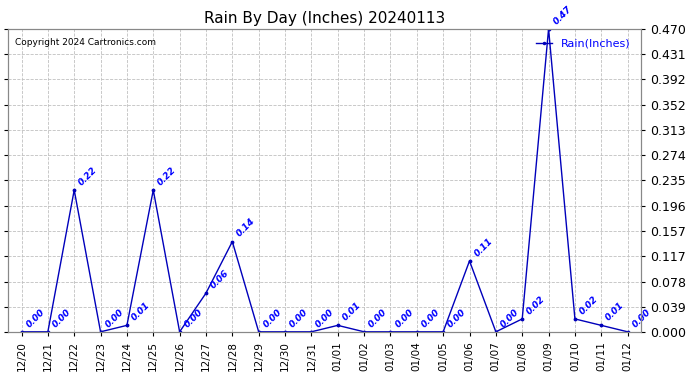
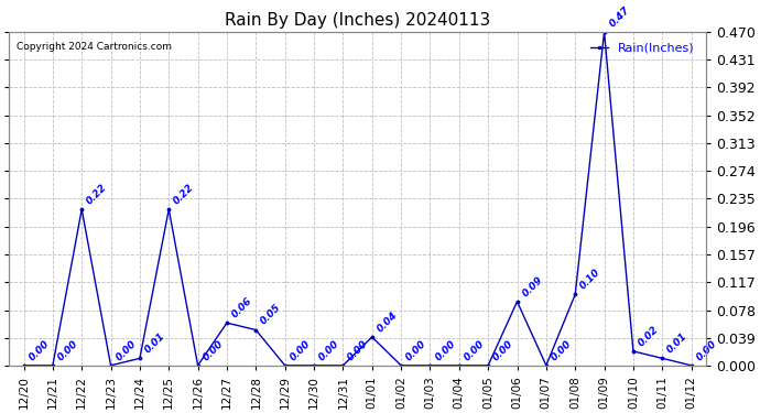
12/28: 0.14 -> 0.05
01/01: 0.01 -> 0.04
01/06: 0.11 -> 0.09
01/08: 0.02 -> 0.10
